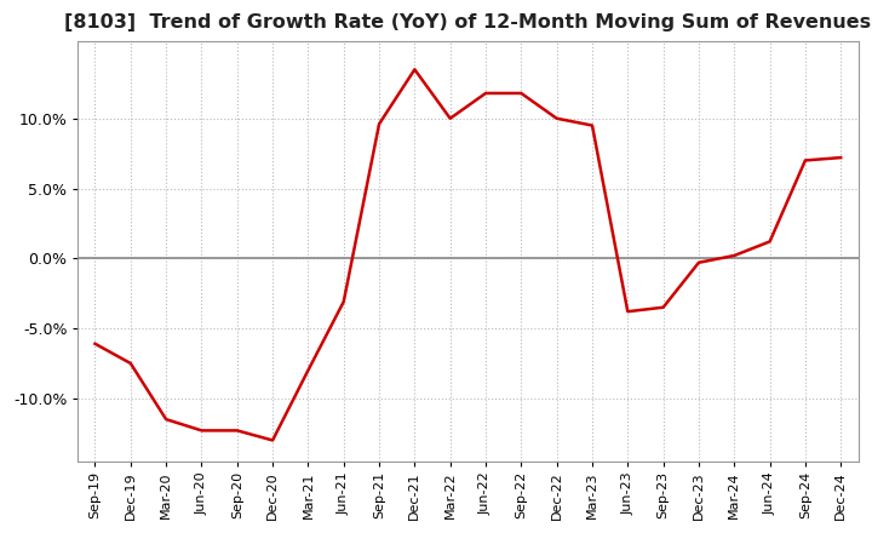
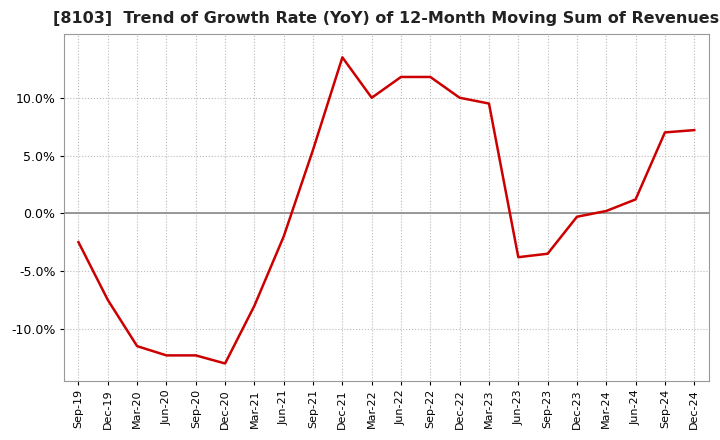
Sep-19: -6.1% -> -2.5%
Jun-21: -3.1% -> -2.0%
Sep-21: 9.6% -> 5.5%
